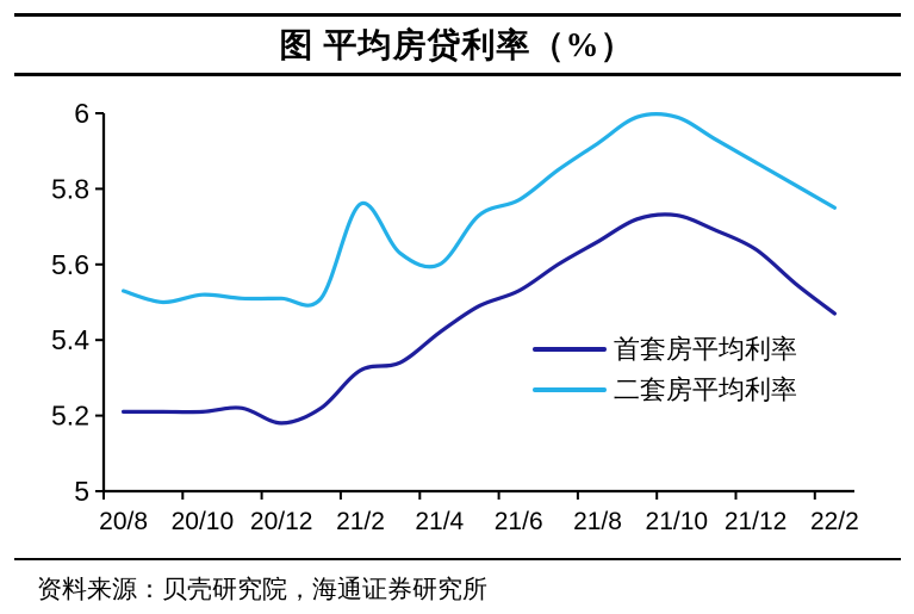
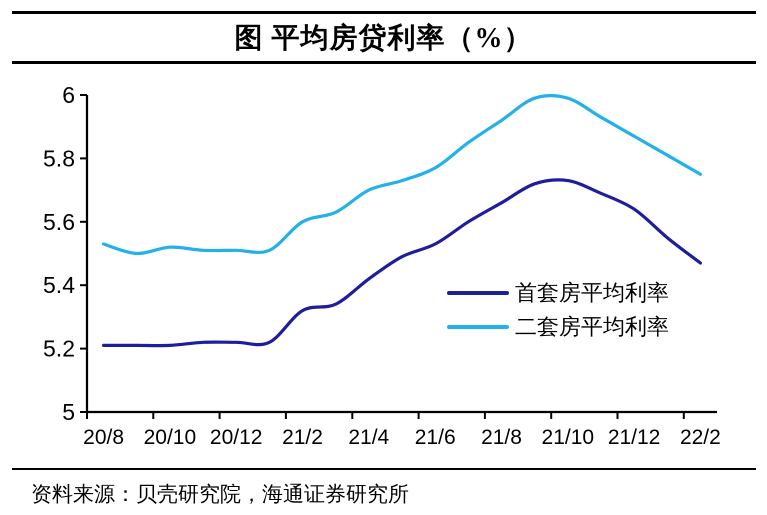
首套房平均利率/20/12: 5.18 -> 5.22
二套房平均利率/21/2: 5.76 -> 5.60
二套房平均利率/21/4: 5.60 -> 5.70
